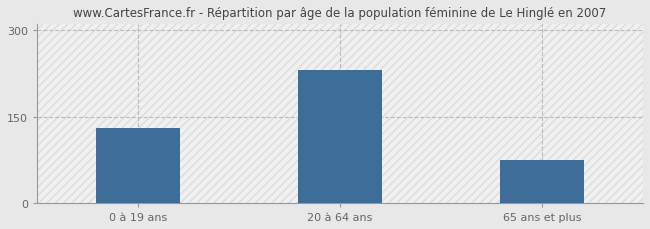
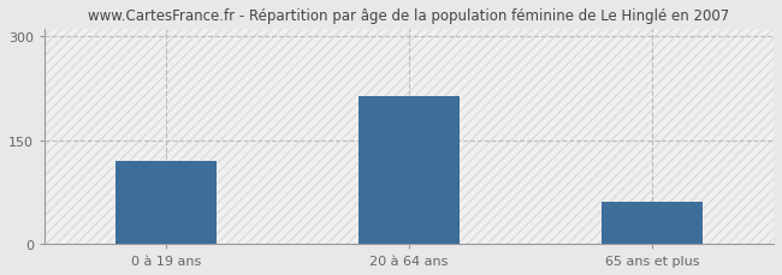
0 à 19 ans: 130 -> 120
20 à 64 ans: 230 -> 214
65 ans et plus: 75 -> 60
